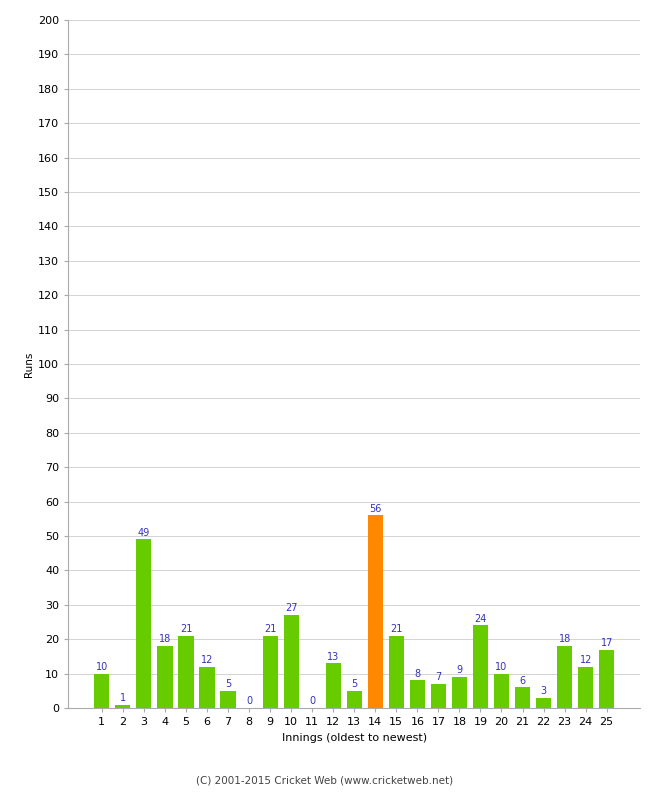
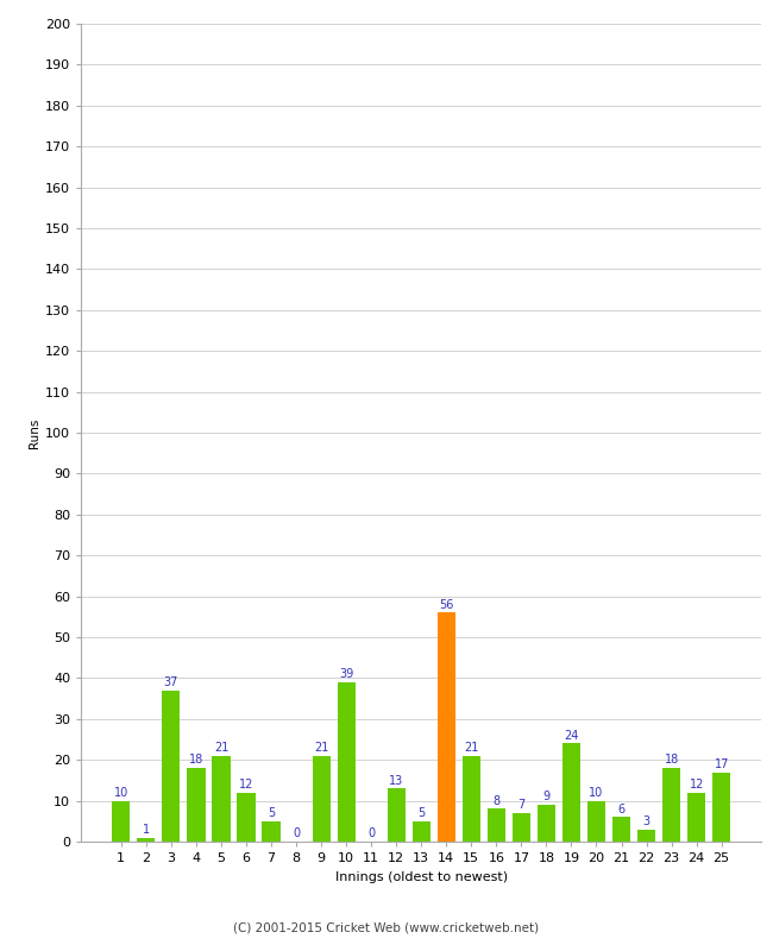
3: 49 -> 37
10: 27 -> 39
